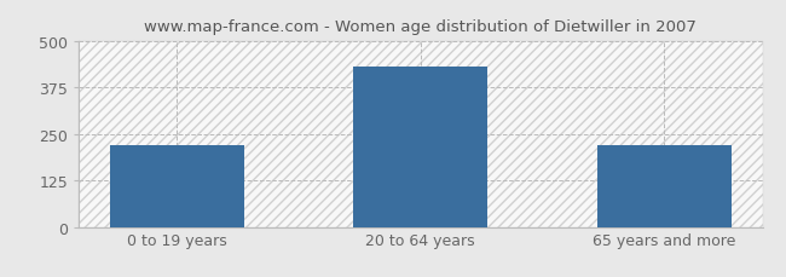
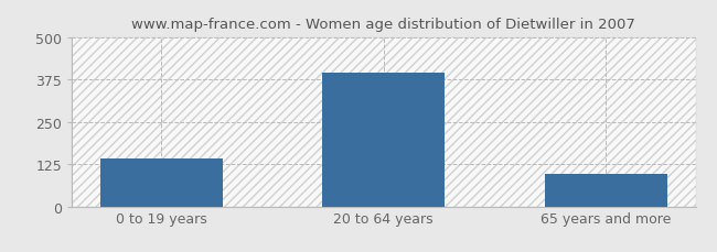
0 to 19 years: 220 -> 140
20 to 64 years: 430 -> 393
65 years and more: 220 -> 95
